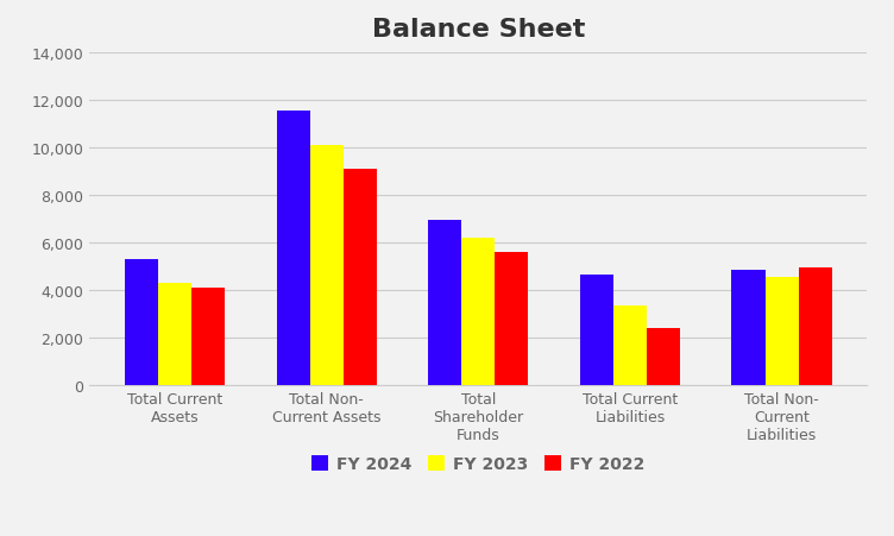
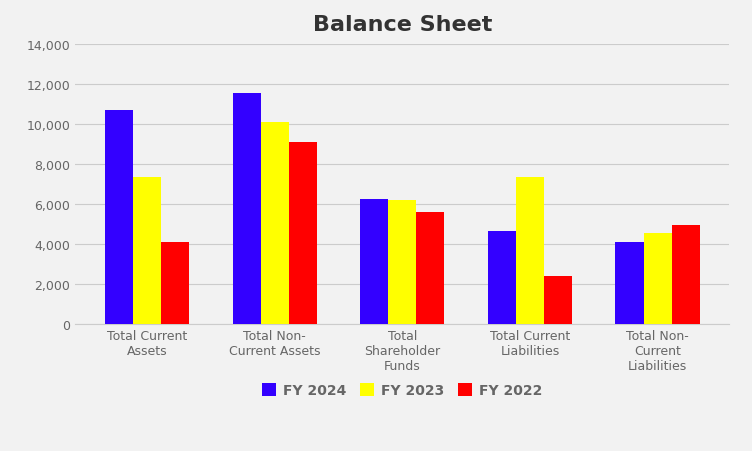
FY 2024/Total Current Assets: 5,300 -> 10,700
FY 2023/Total Current Assets: 4,300 -> 7,350
FY 2024/Total Shareholder Funds: 6,950 -> 6,250
FY 2023/Total Current Liabilities: 3,350 -> 7,350
FY 2024/Total Non- Current Liabilities: 4,850 -> 4,100
